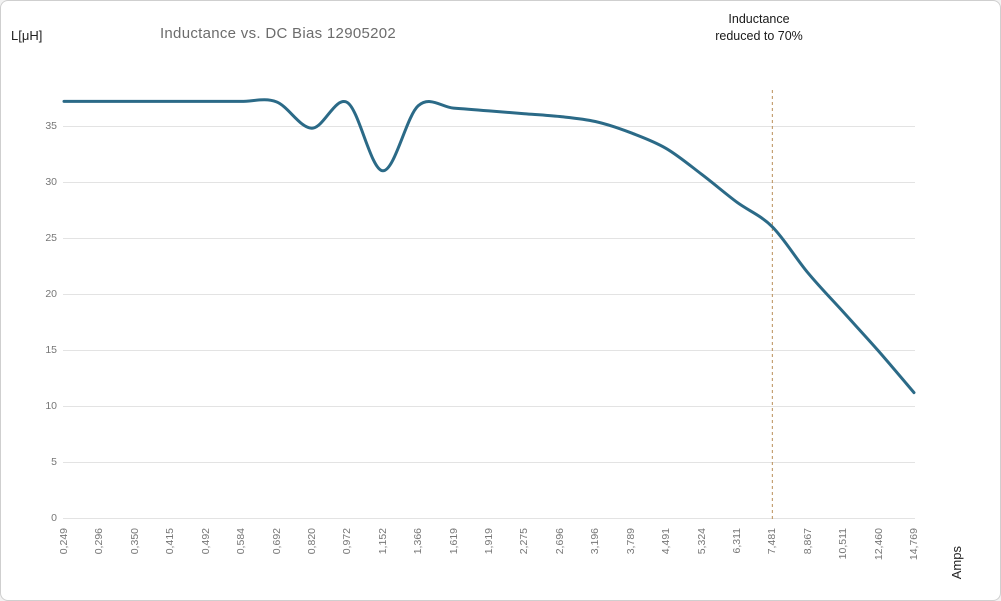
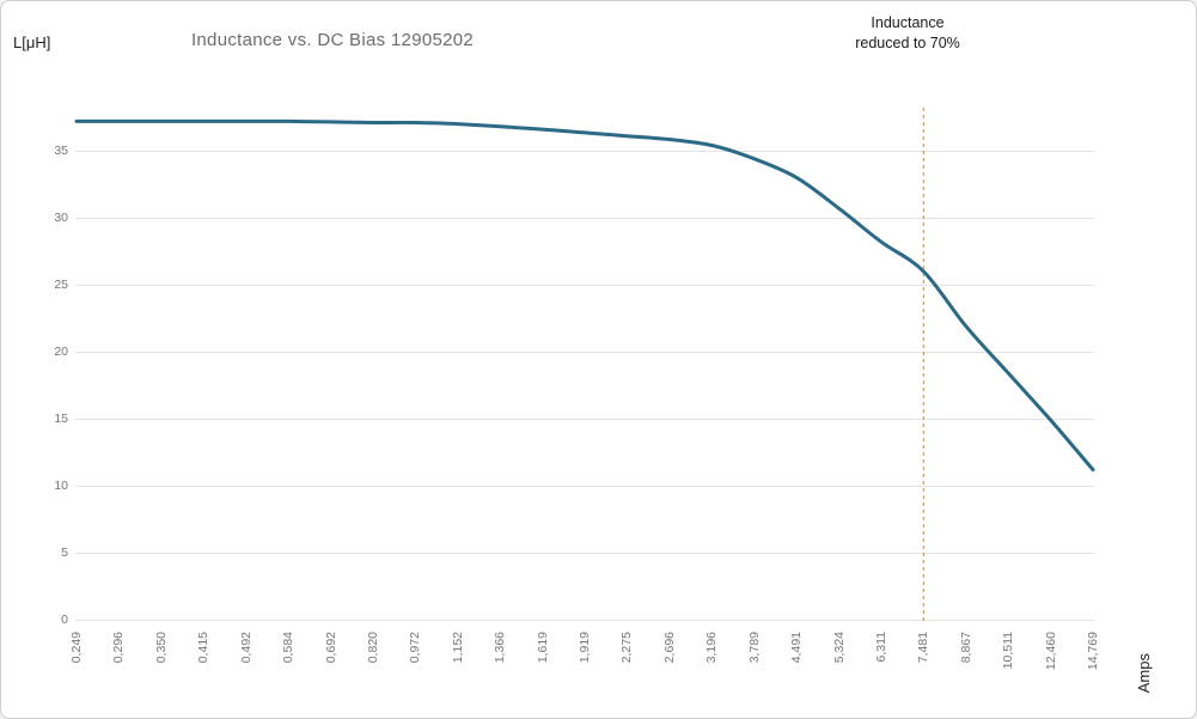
0,820: 34.8 -> 37.1
1,152: 31.0 -> 37.0
